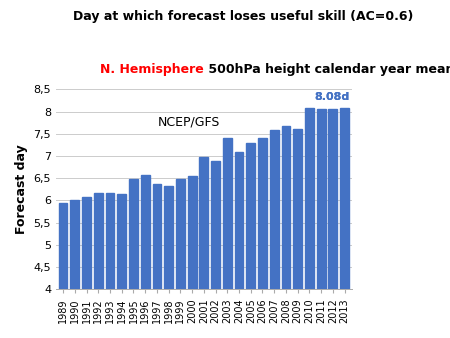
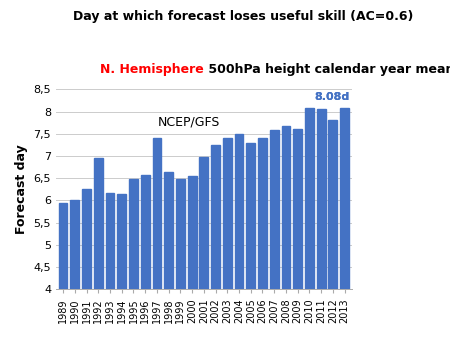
1991: 6,07 -> 6,25
1992: 6,17 -> 6,95
1997: 6,38 -> 7,40
1998: 6,33 -> 6,65
2002: 6,88 -> 7,25
2004: 7,10 -> 7,50
2012: 8,05 -> 7,80
